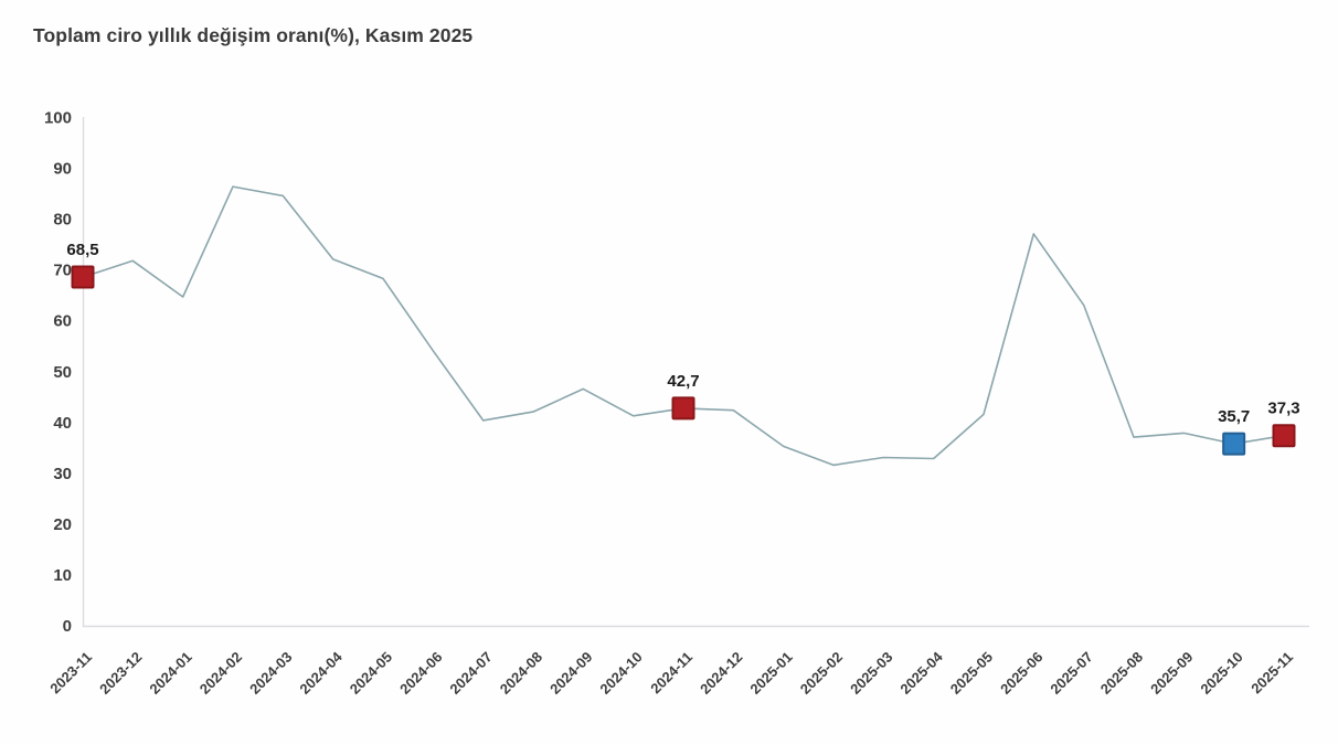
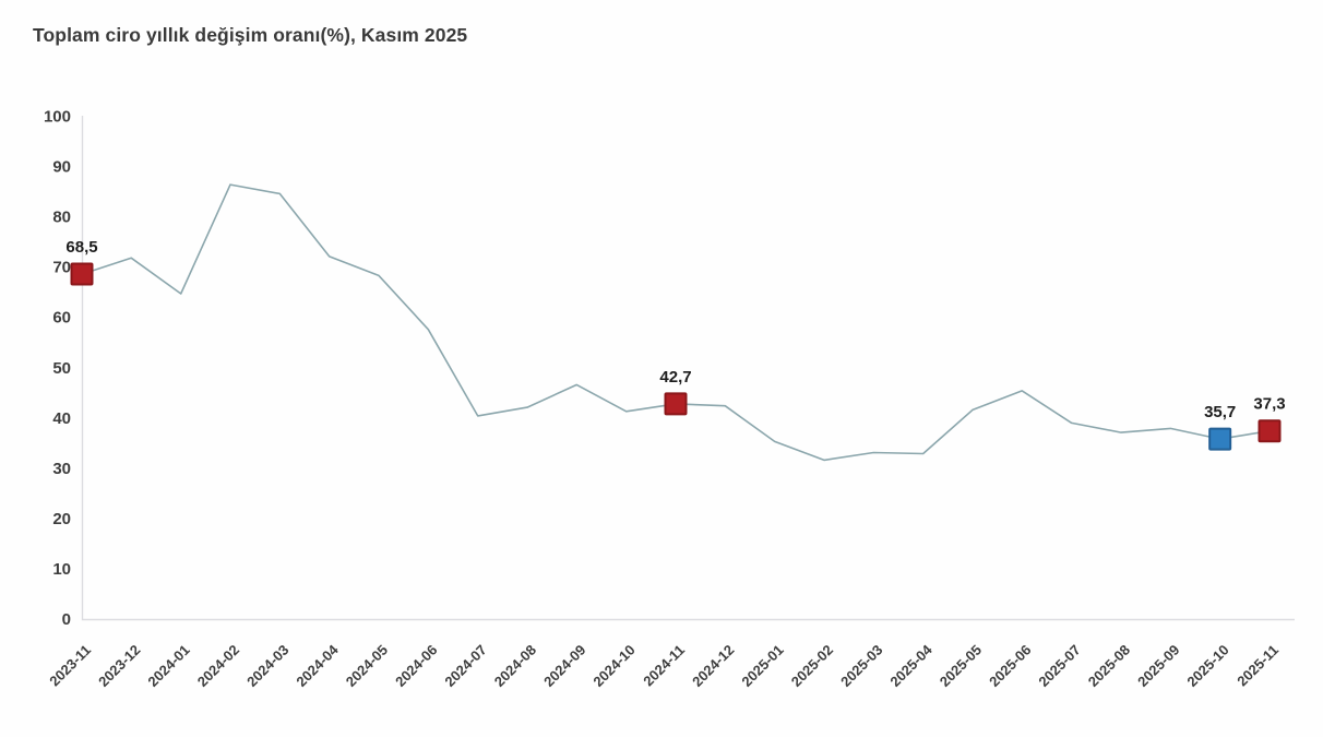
2024-06: 54 -> 58
2025-06: 77 -> 45
2025-07: 63 -> 39
